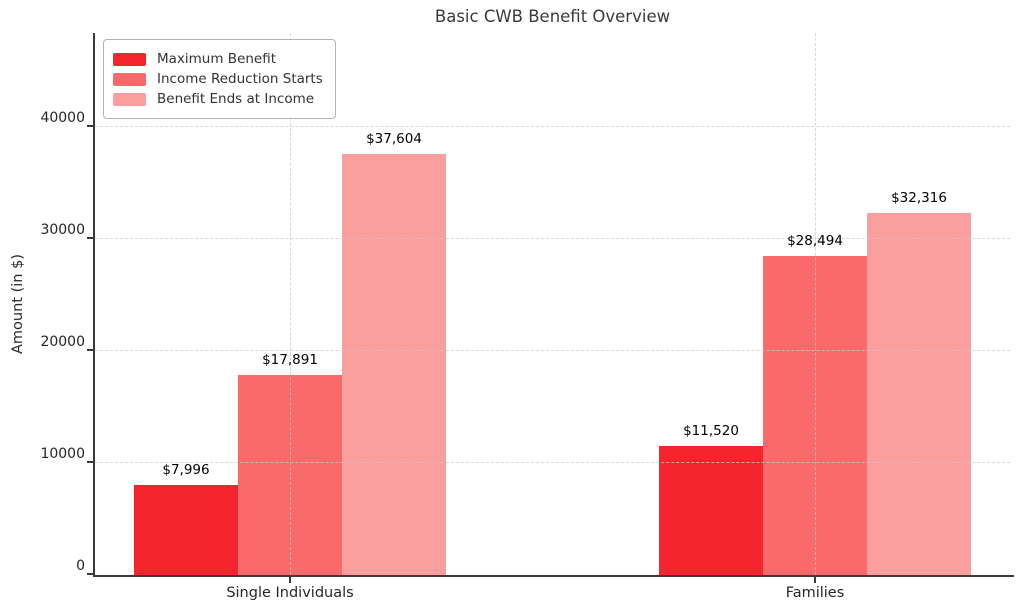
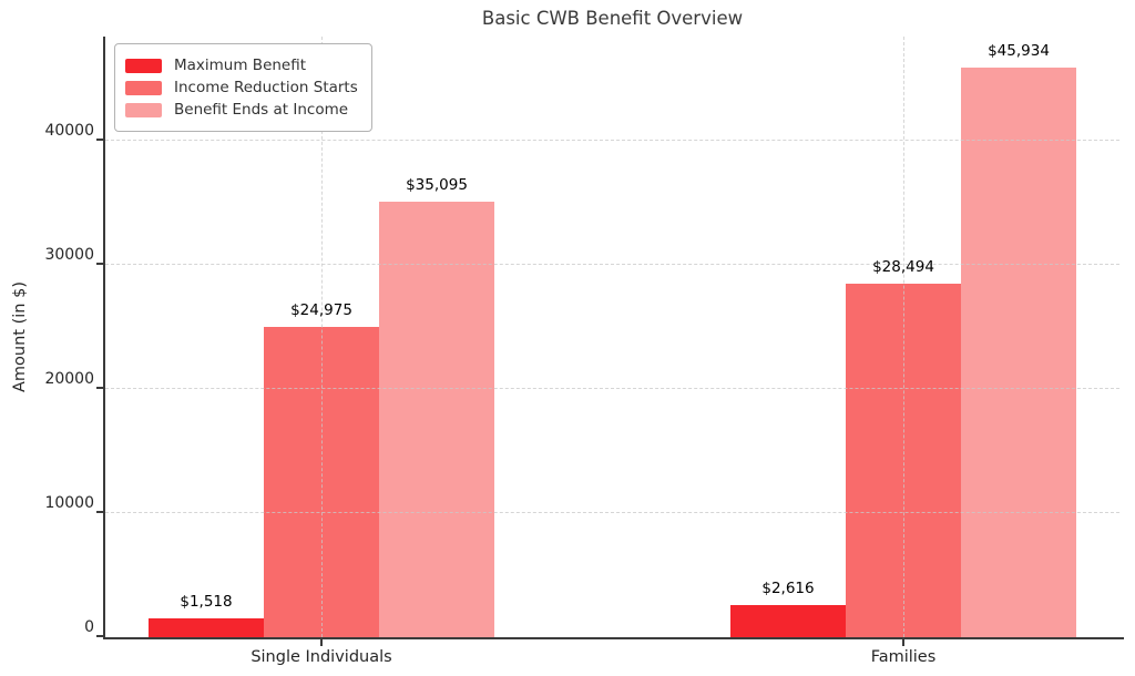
Maximum Benefit/Single Individuals: $7,996 -> $1,518
Income Reduction Starts/Single Individuals: $17,891 -> $24,975
Benefit Ends at Income/Single Individuals: $37,604 -> $35,095
Maximum Benefit/Families: $11,520 -> $2,616
Benefit Ends at Income/Families: $32,316 -> $45,934
